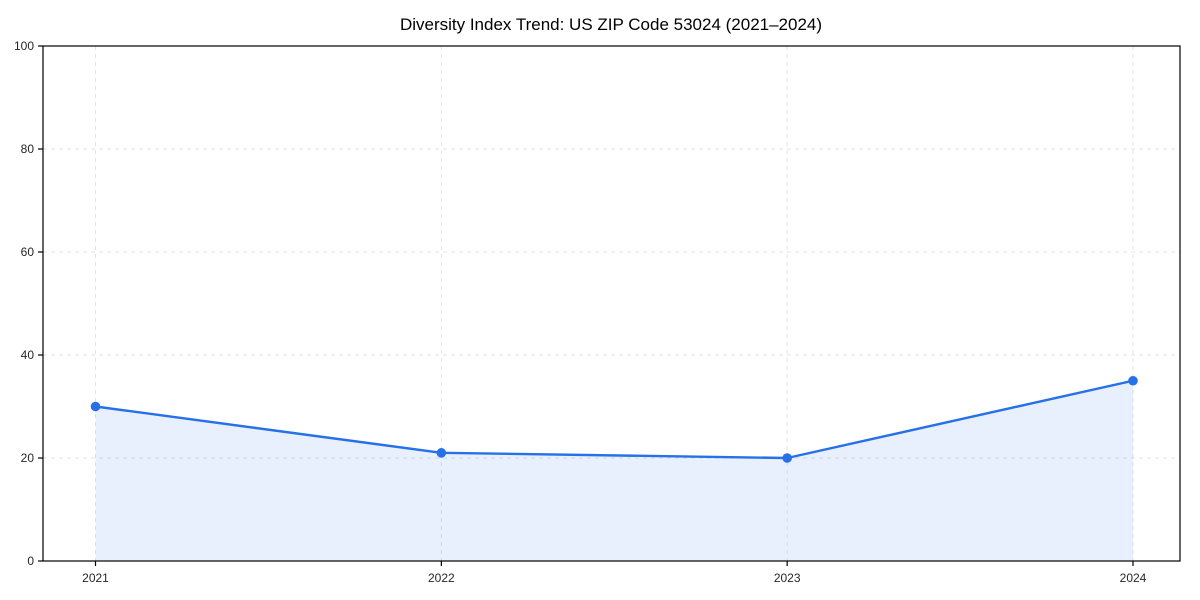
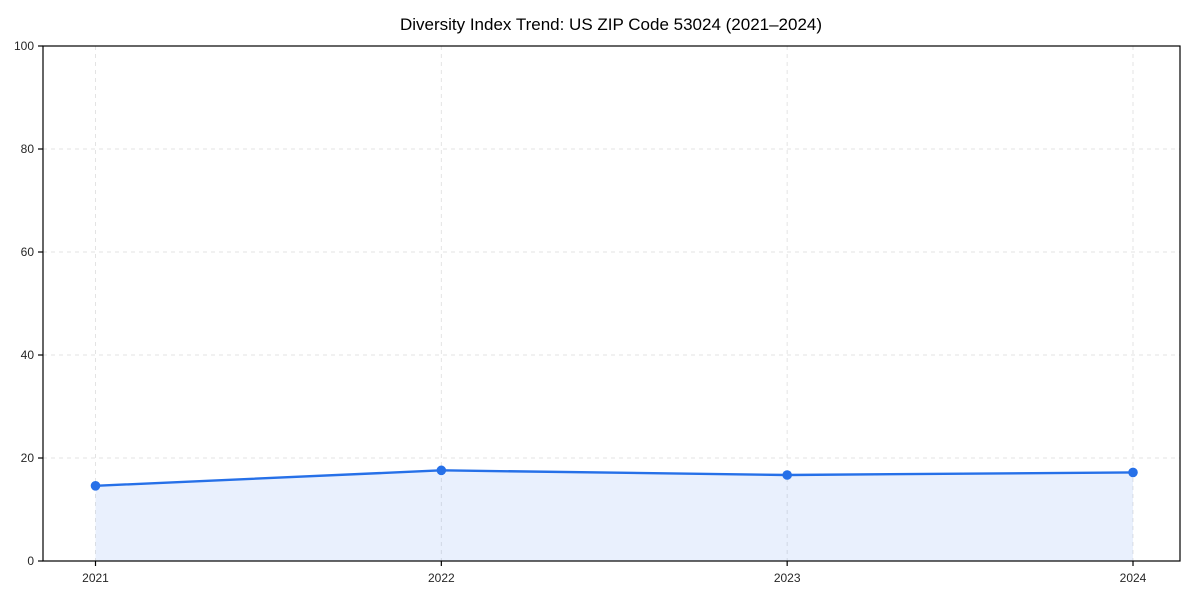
2021: 30 -> 15
2022: 21 -> 18
2023: 20 -> 17
2024: 35 -> 17
